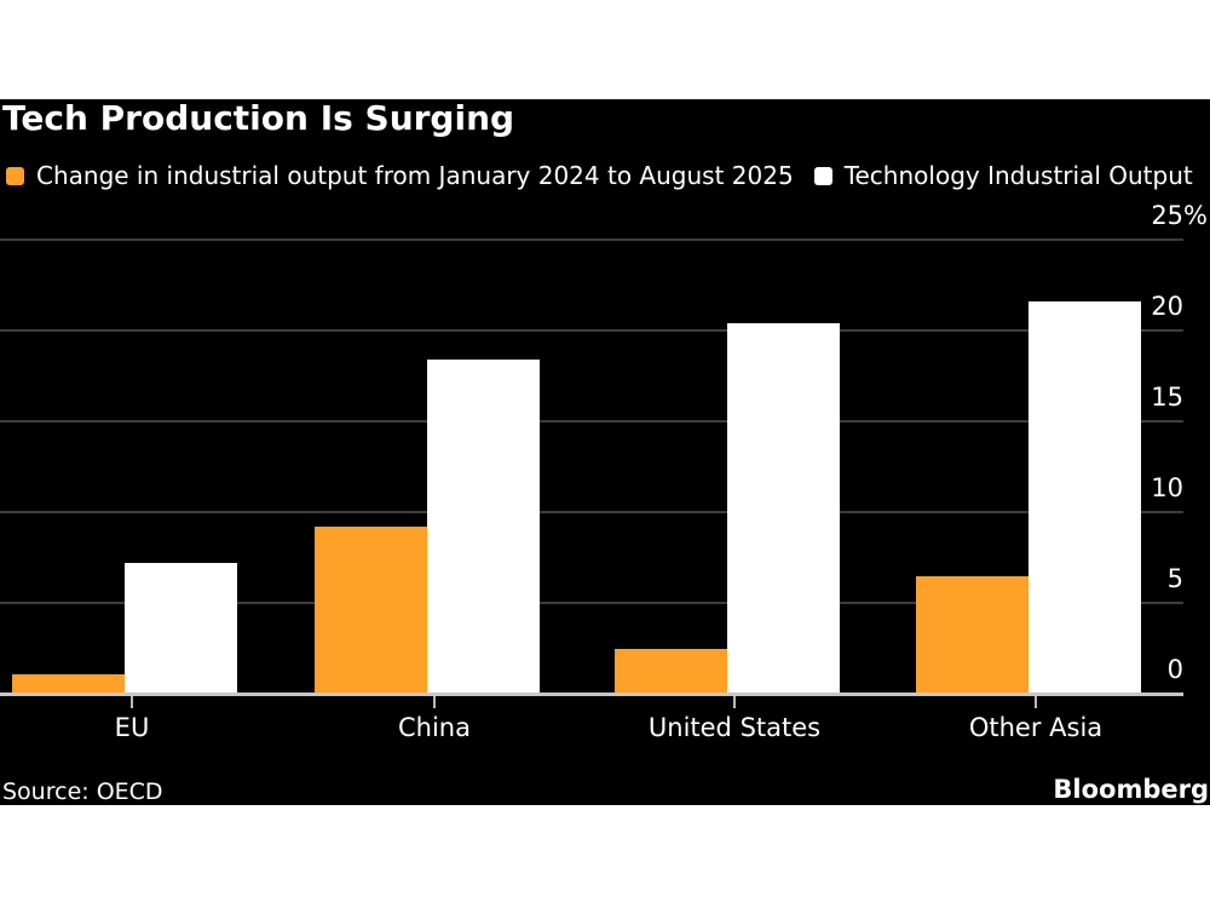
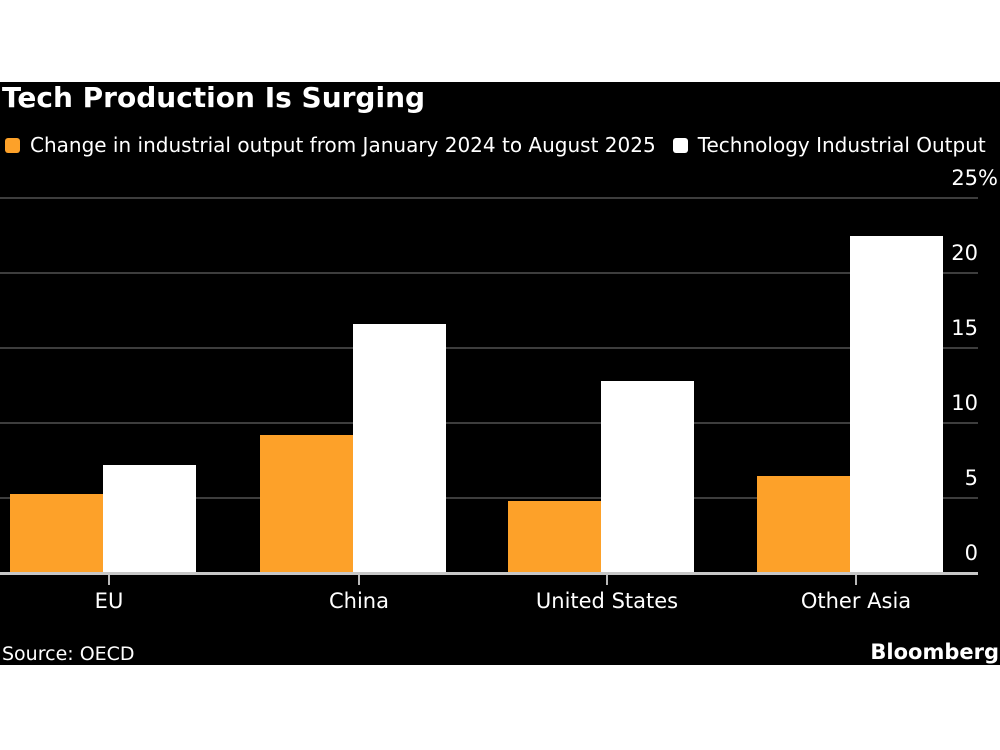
Change in industrial output from January 2024 to August 2025/EU: 1.0 -> 5.2
Technology Industrial Output/China: 18.3 -> 16.5
Change in industrial output from January 2024 to August 2025/United States: 2.4 -> 4.7
Technology Industrial Output/United States: 20.3 -> 12.7
Technology Industrial Output/Other Asia: 21.5 -> 22.4
